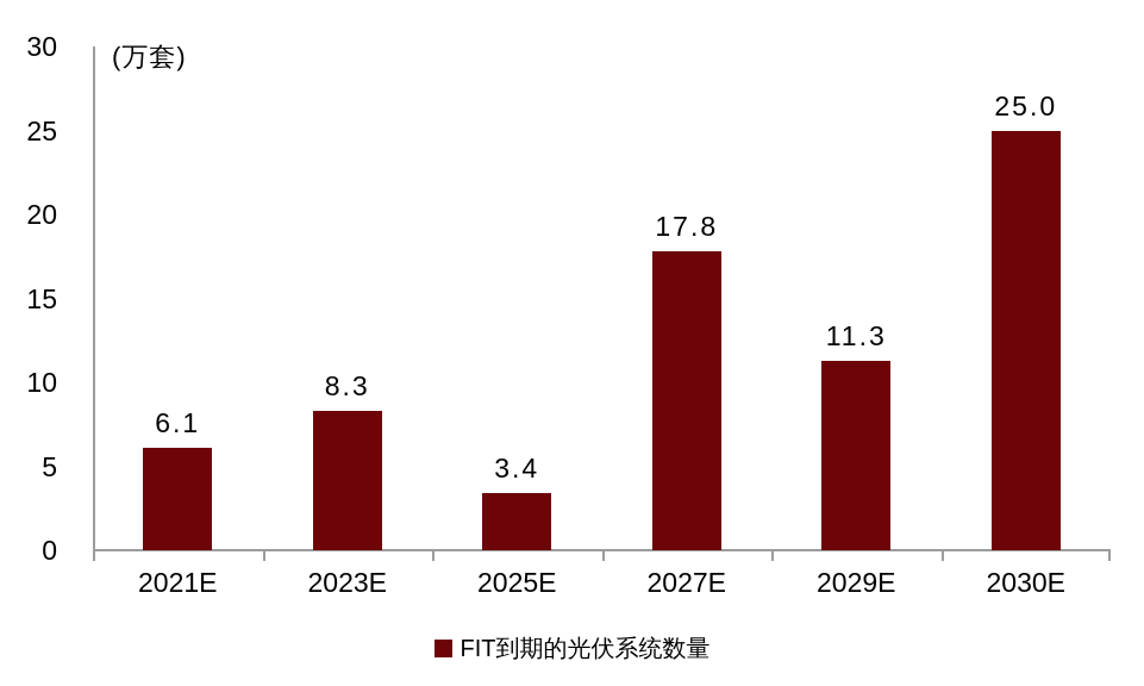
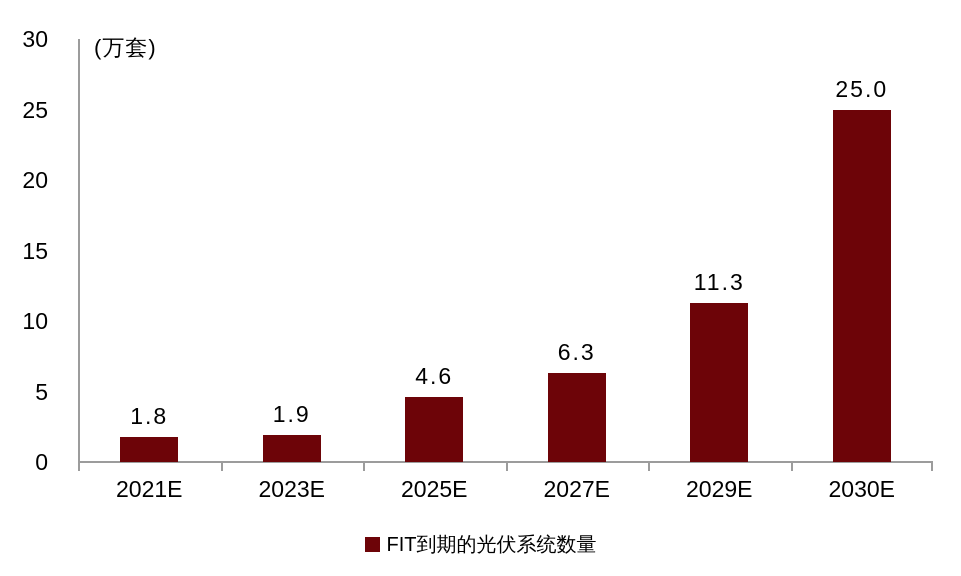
2021E: 6.1 -> 1.8
2023E: 8.3 -> 1.9
2025E: 3.4 -> 4.6
2027E: 17.8 -> 6.3
